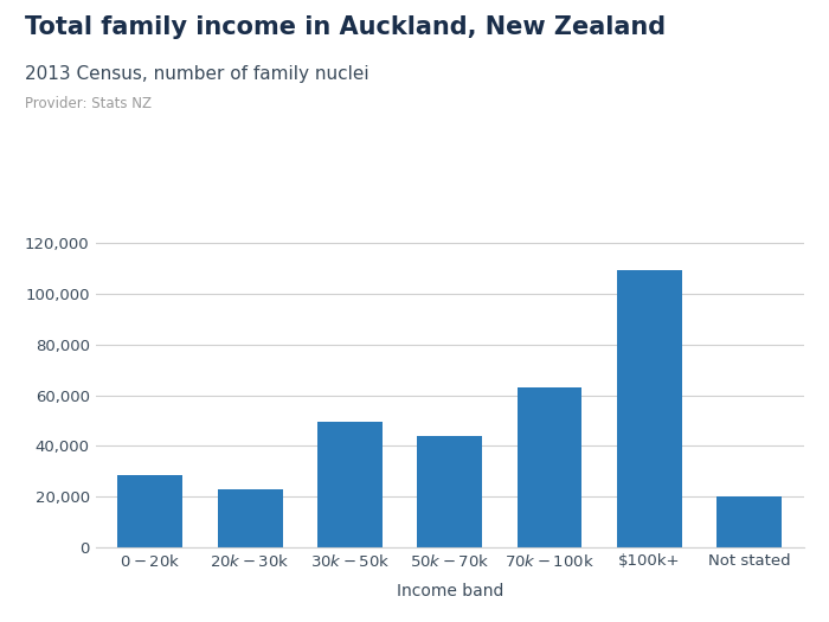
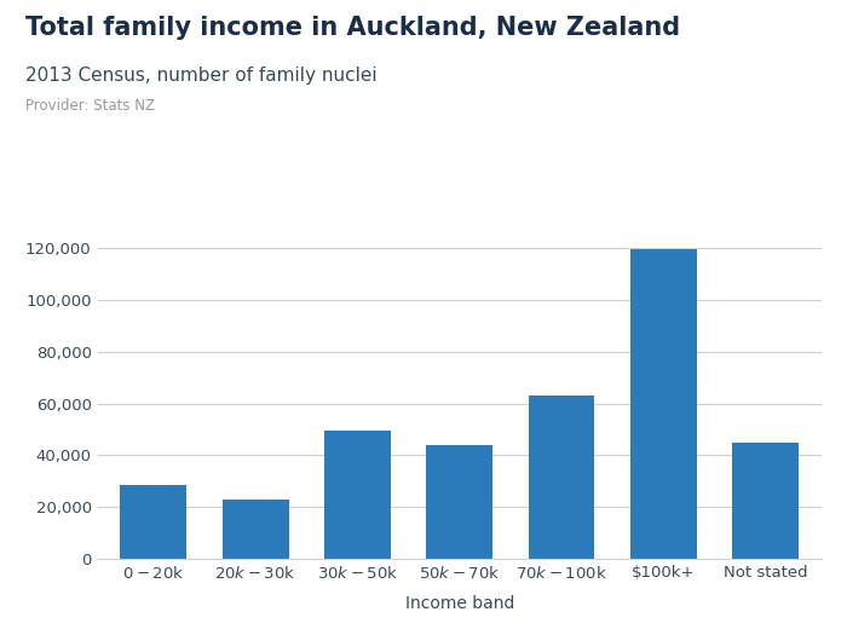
$100k+: 109,500 -> 119,500
Not stated: 20,000 -> 45,000
